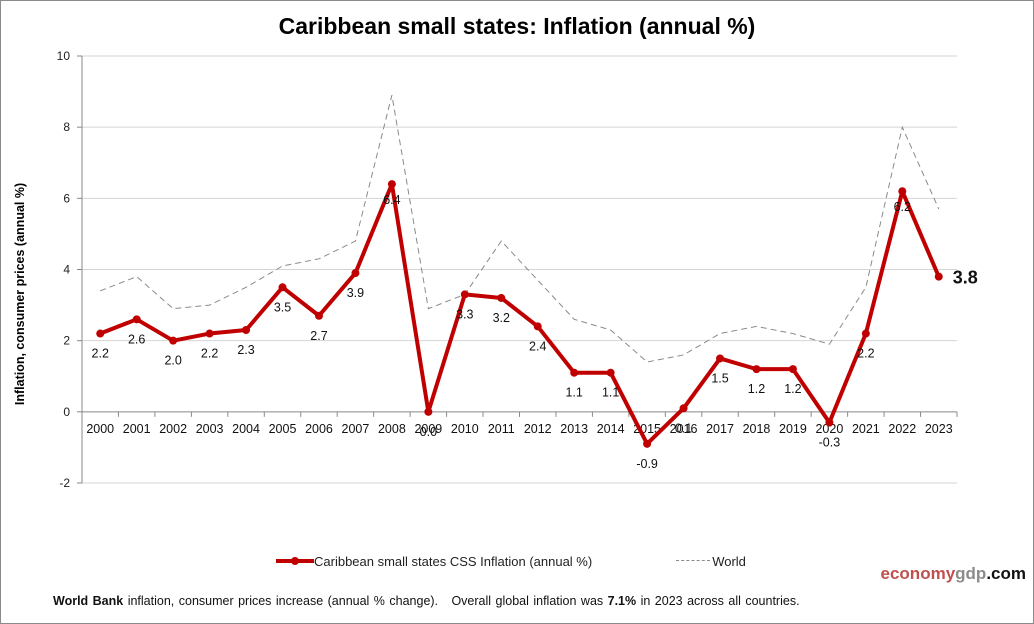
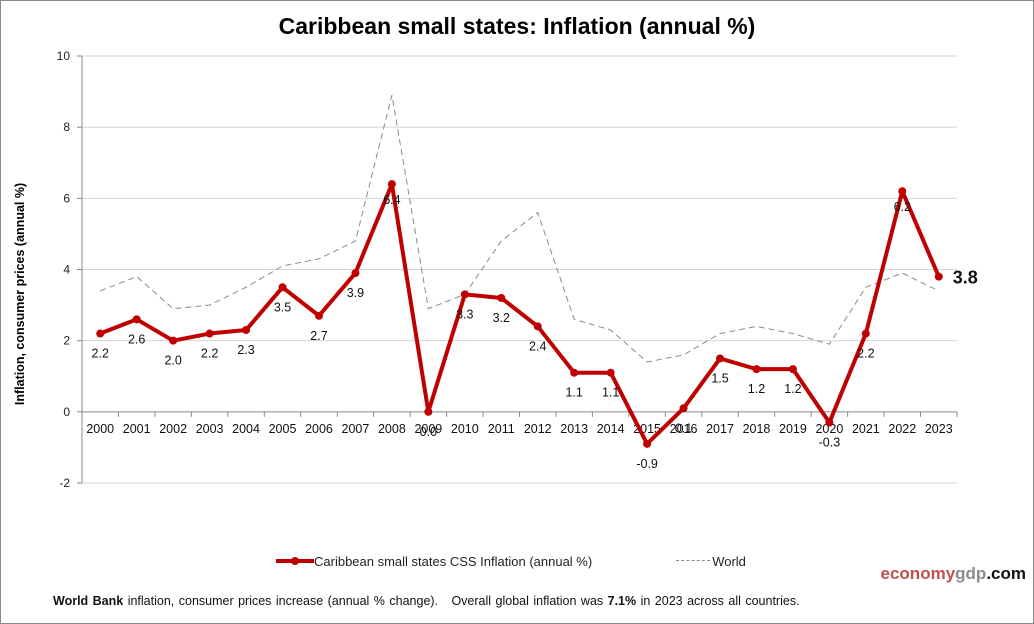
World/2012: 3.7 -> 5.6
World/2022: 8.0 -> 3.9
World/2023: 5.7 -> 3.4
